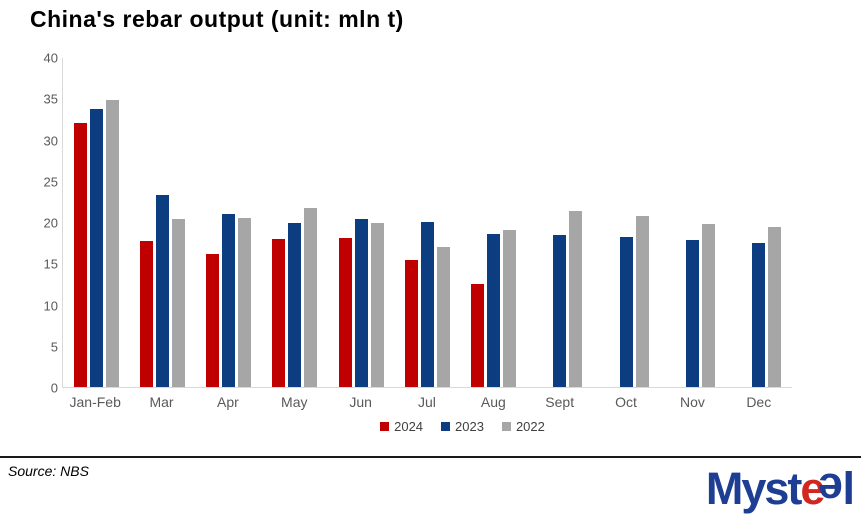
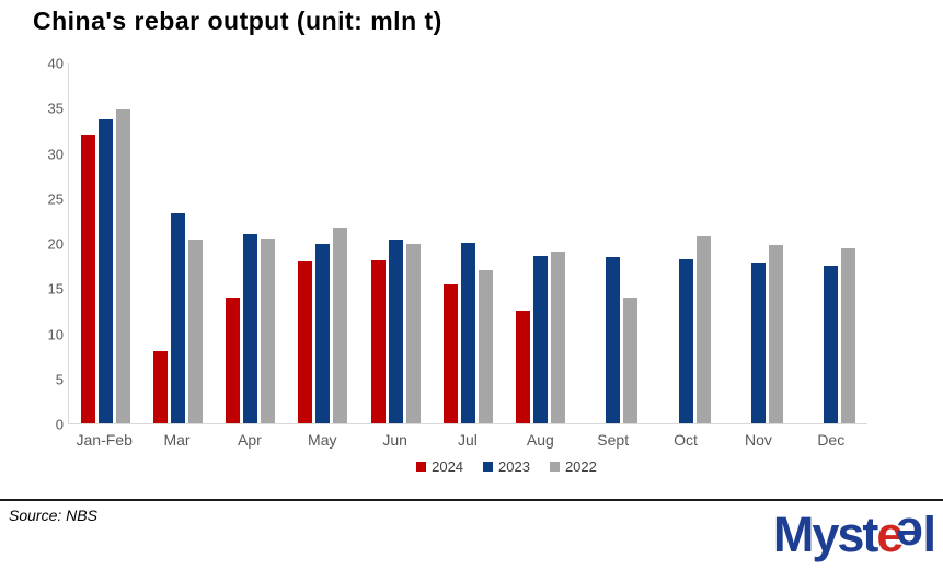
2024/Mar: 18 -> 8
2024/Apr: 16 -> 14
2022/Sept: 21 -> 14
